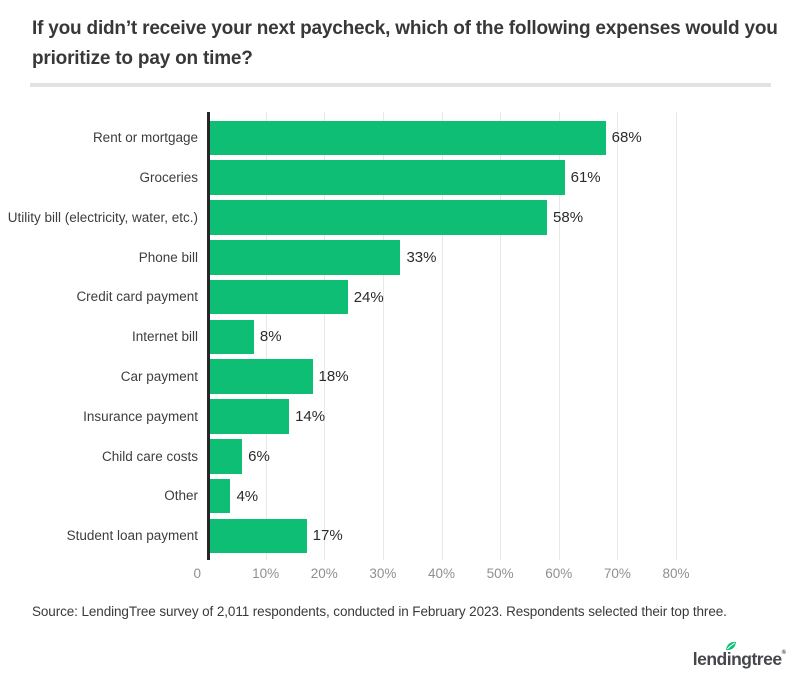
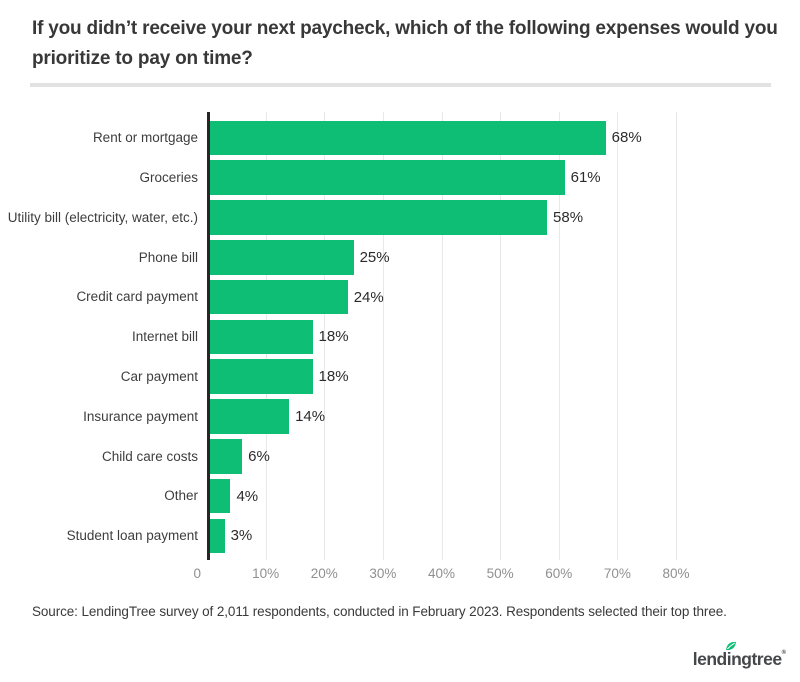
Phone bill: 33% -> 25%
Internet bill: 8% -> 18%
Student loan payment: 17% -> 3%
